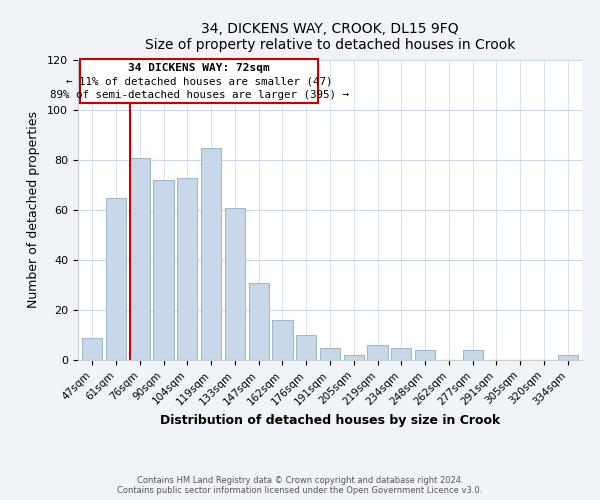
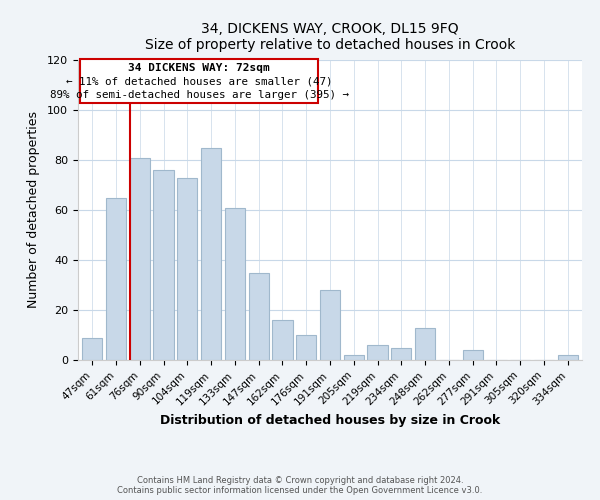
90sqm: 72 -> 76
147sqm: 31 -> 35
191sqm: 5 -> 28
248sqm: 4 -> 13
